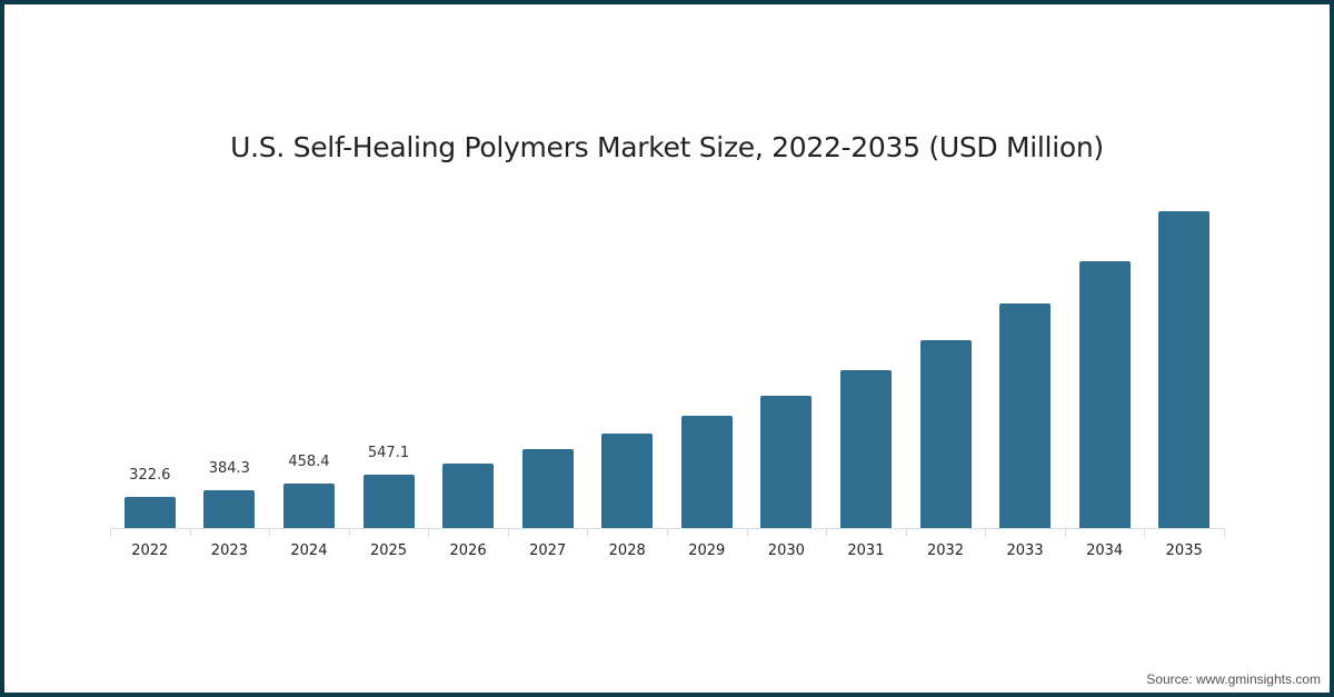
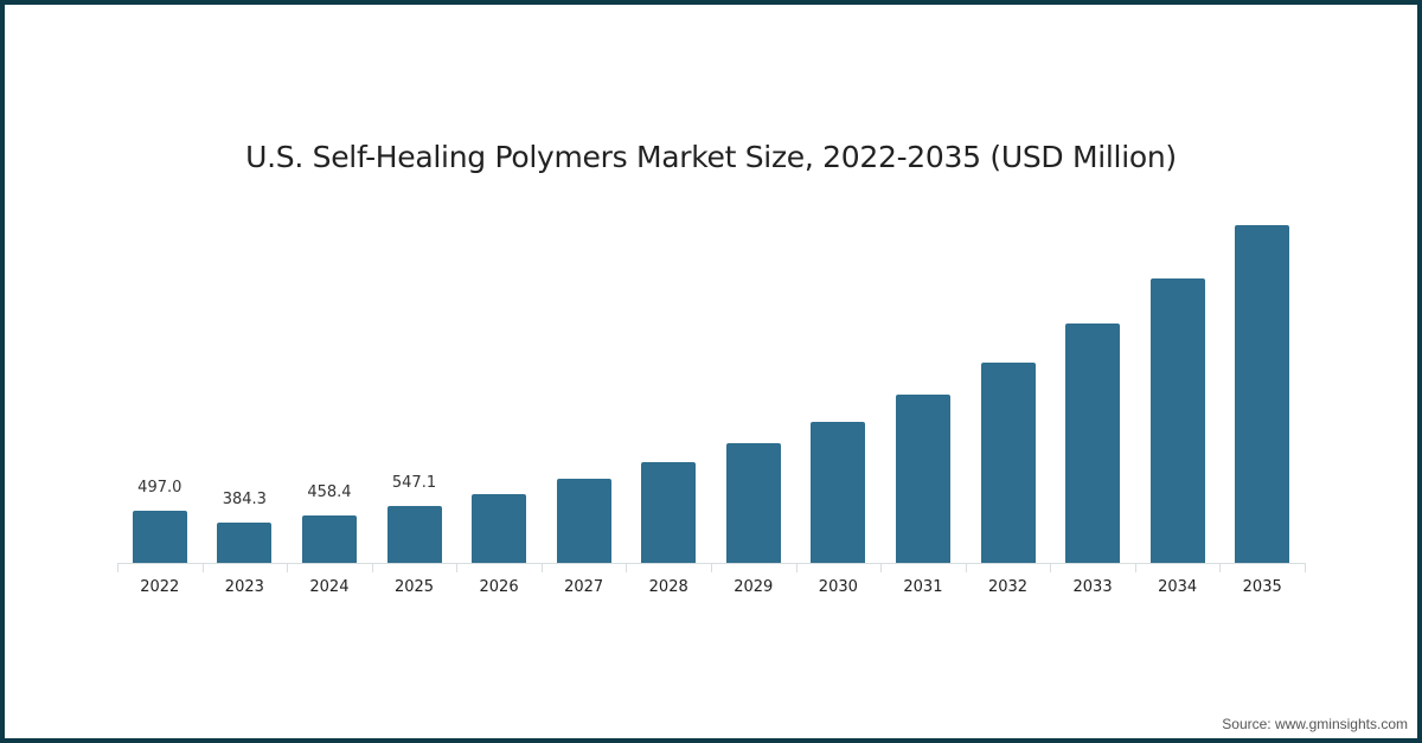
2022: 322.6 -> 497.0
